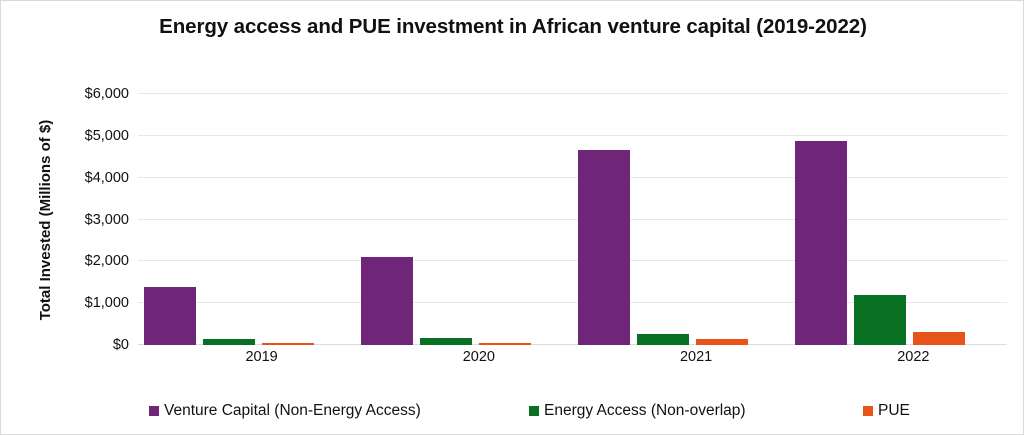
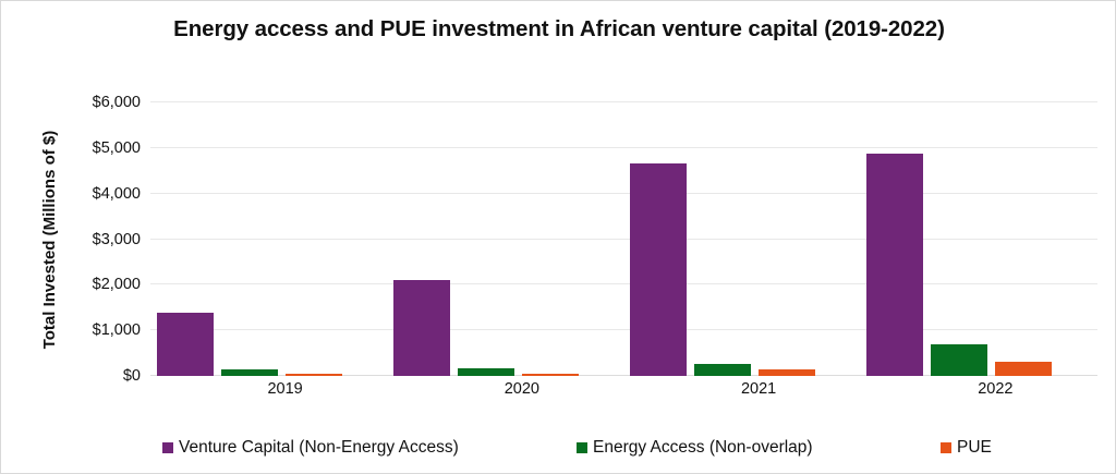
Energy Access (Non-overlap)/2022: $1200 -> $700
